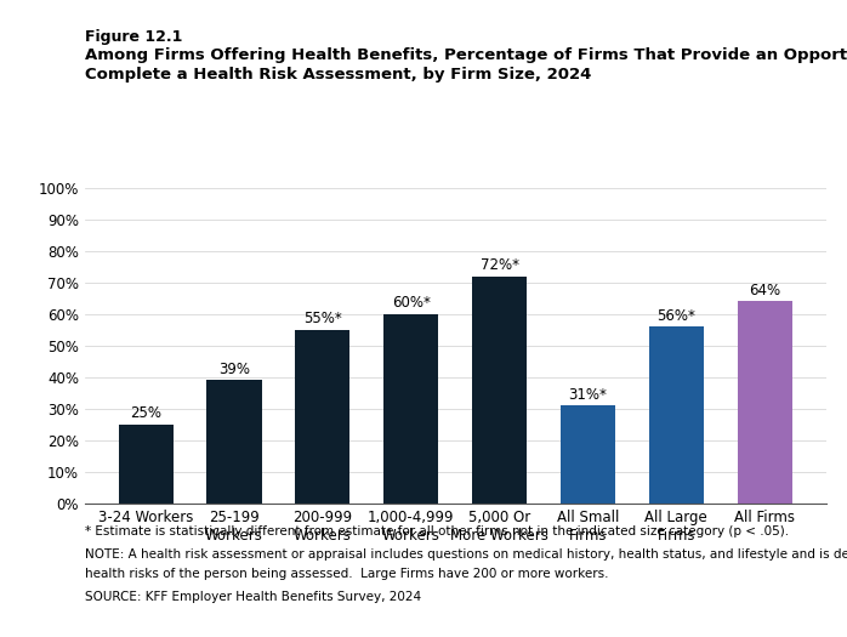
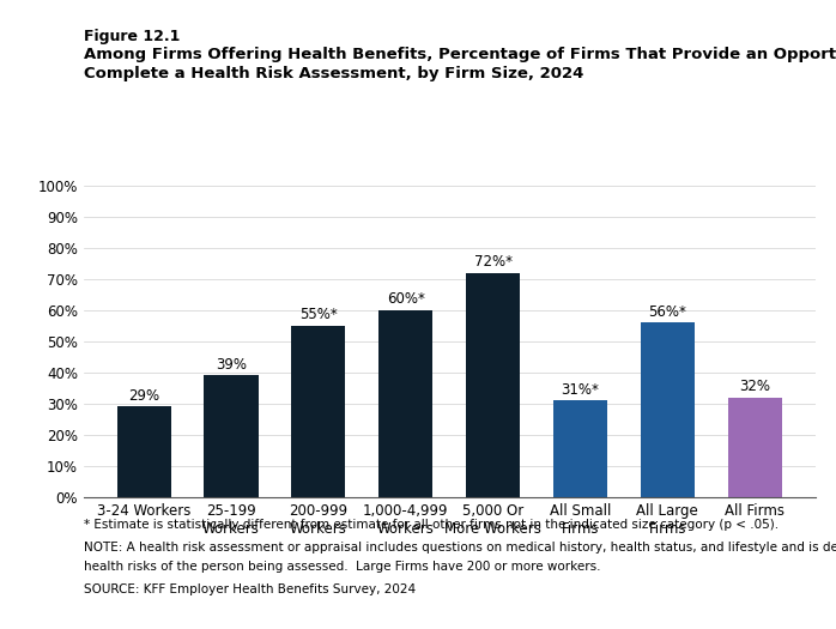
3-24 Workers: 25% -> 29%
All Firms: 64% -> 32%
